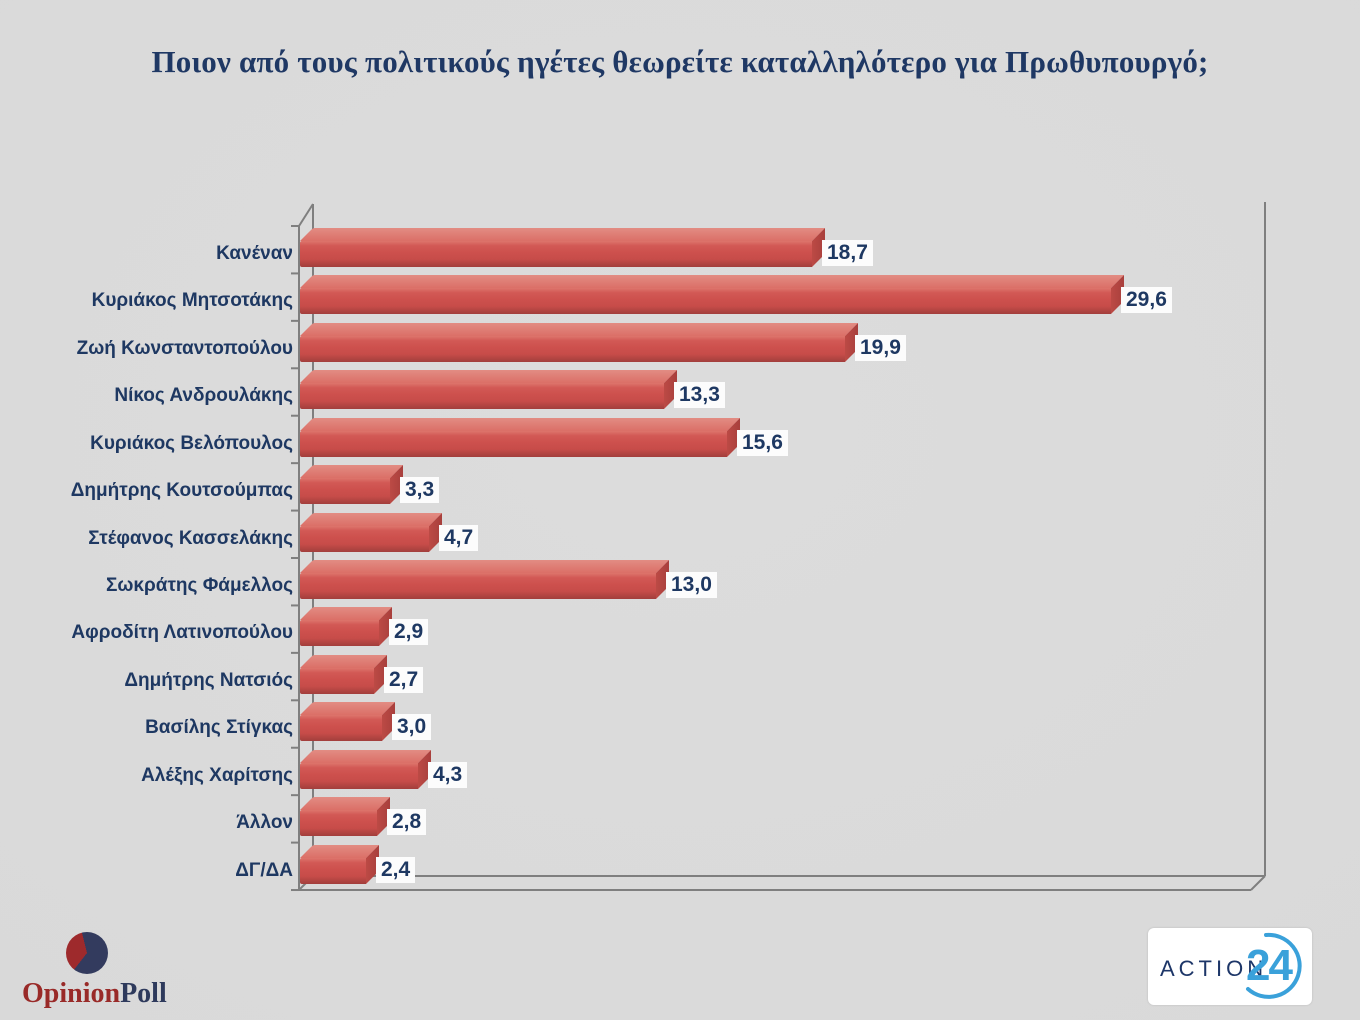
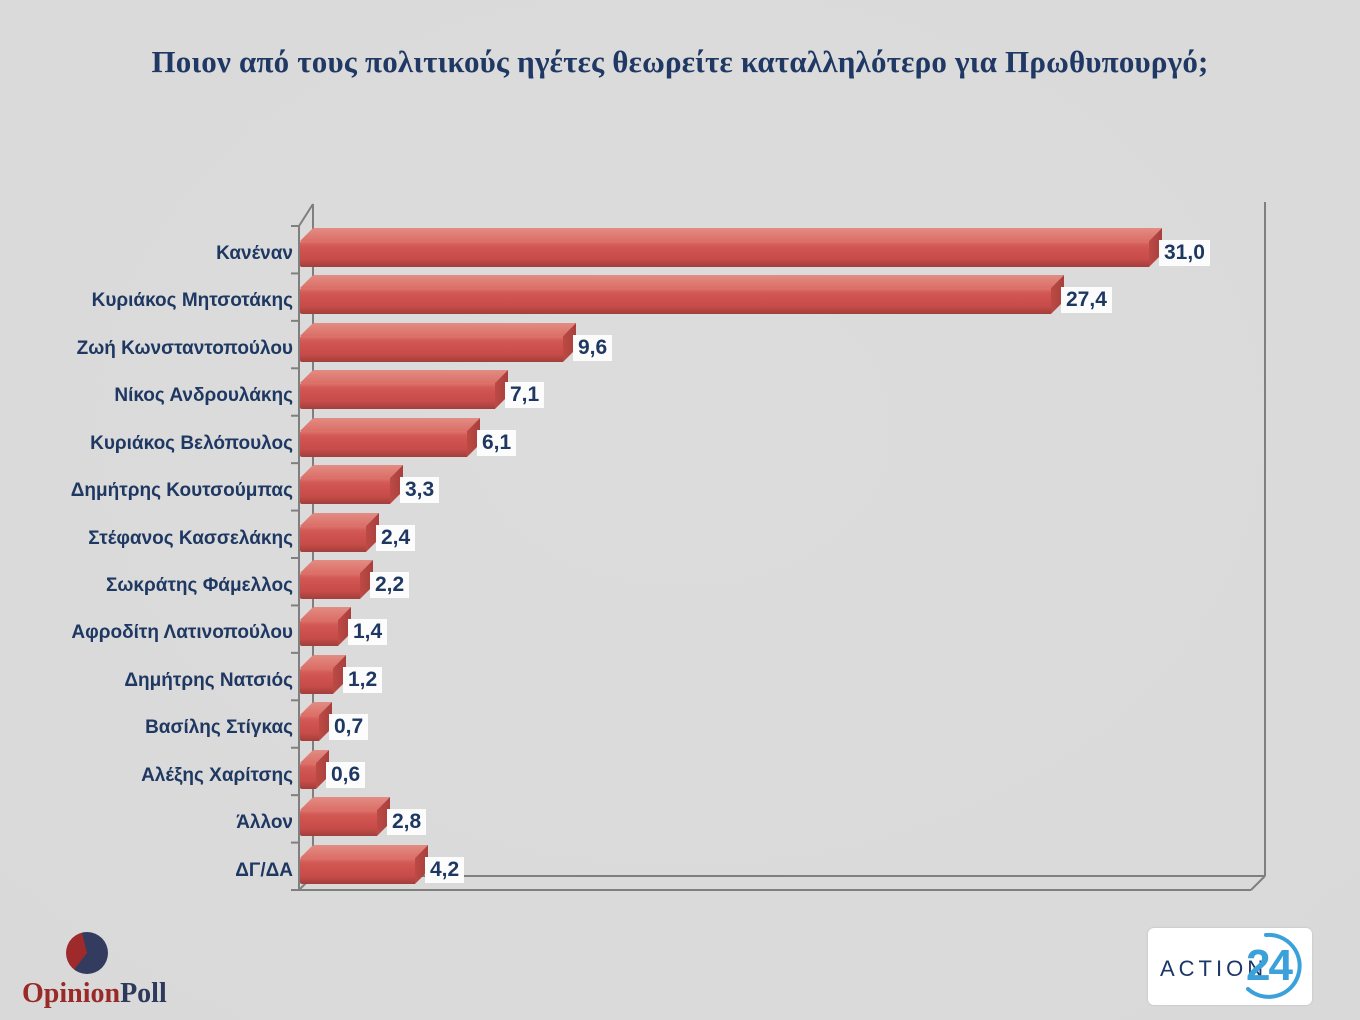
Κανέναν: 18,7 -> 31,0
Κυριάκος Μητσοτάκης: 29,6 -> 27,4
Ζωή Κωνσταντοπούλου: 19,9 -> 9,6
Νίκος Ανδρουλάκης: 13,3 -> 7,1
Κυριάκος Βελόπουλος: 15,6 -> 6,1
Στέφανος Κασσελάκης: 4,7 -> 2,4
Σωκράτης Φάμελλος: 13,0 -> 2,2
Αφροδίτη Λατινοπούλου: 2,9 -> 1,4
Δημήτρης Νατσιός: 2,7 -> 1,2
Βασίλης Στίγκας: 3,0 -> 0,7
Αλέξης Χαρίτσης: 4,3 -> 0,6
ΔΓ/ΔΑ: 2,4 -> 4,2
